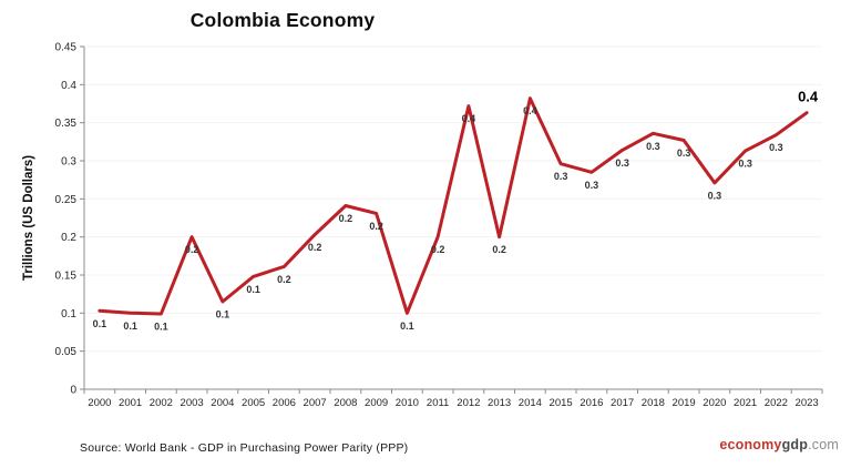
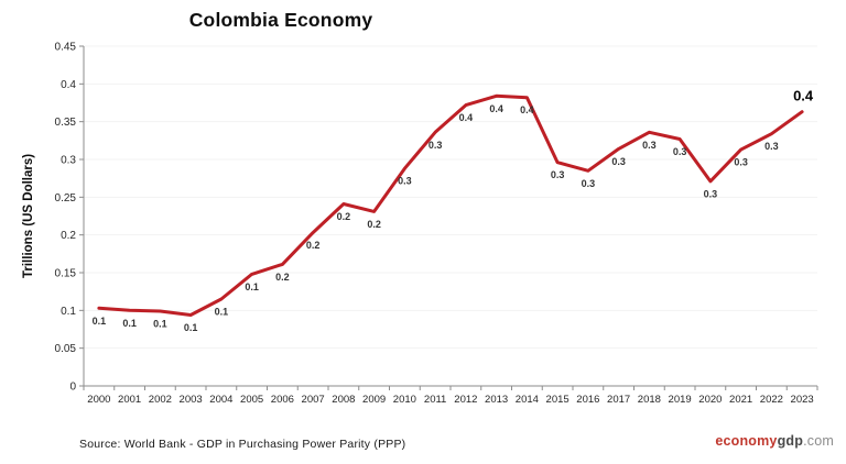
2003: 0.2 -> 0.1
2010: 0.1 -> 0.3
2011: 0.2 -> 0.3
2013: 0.2 -> 0.4
